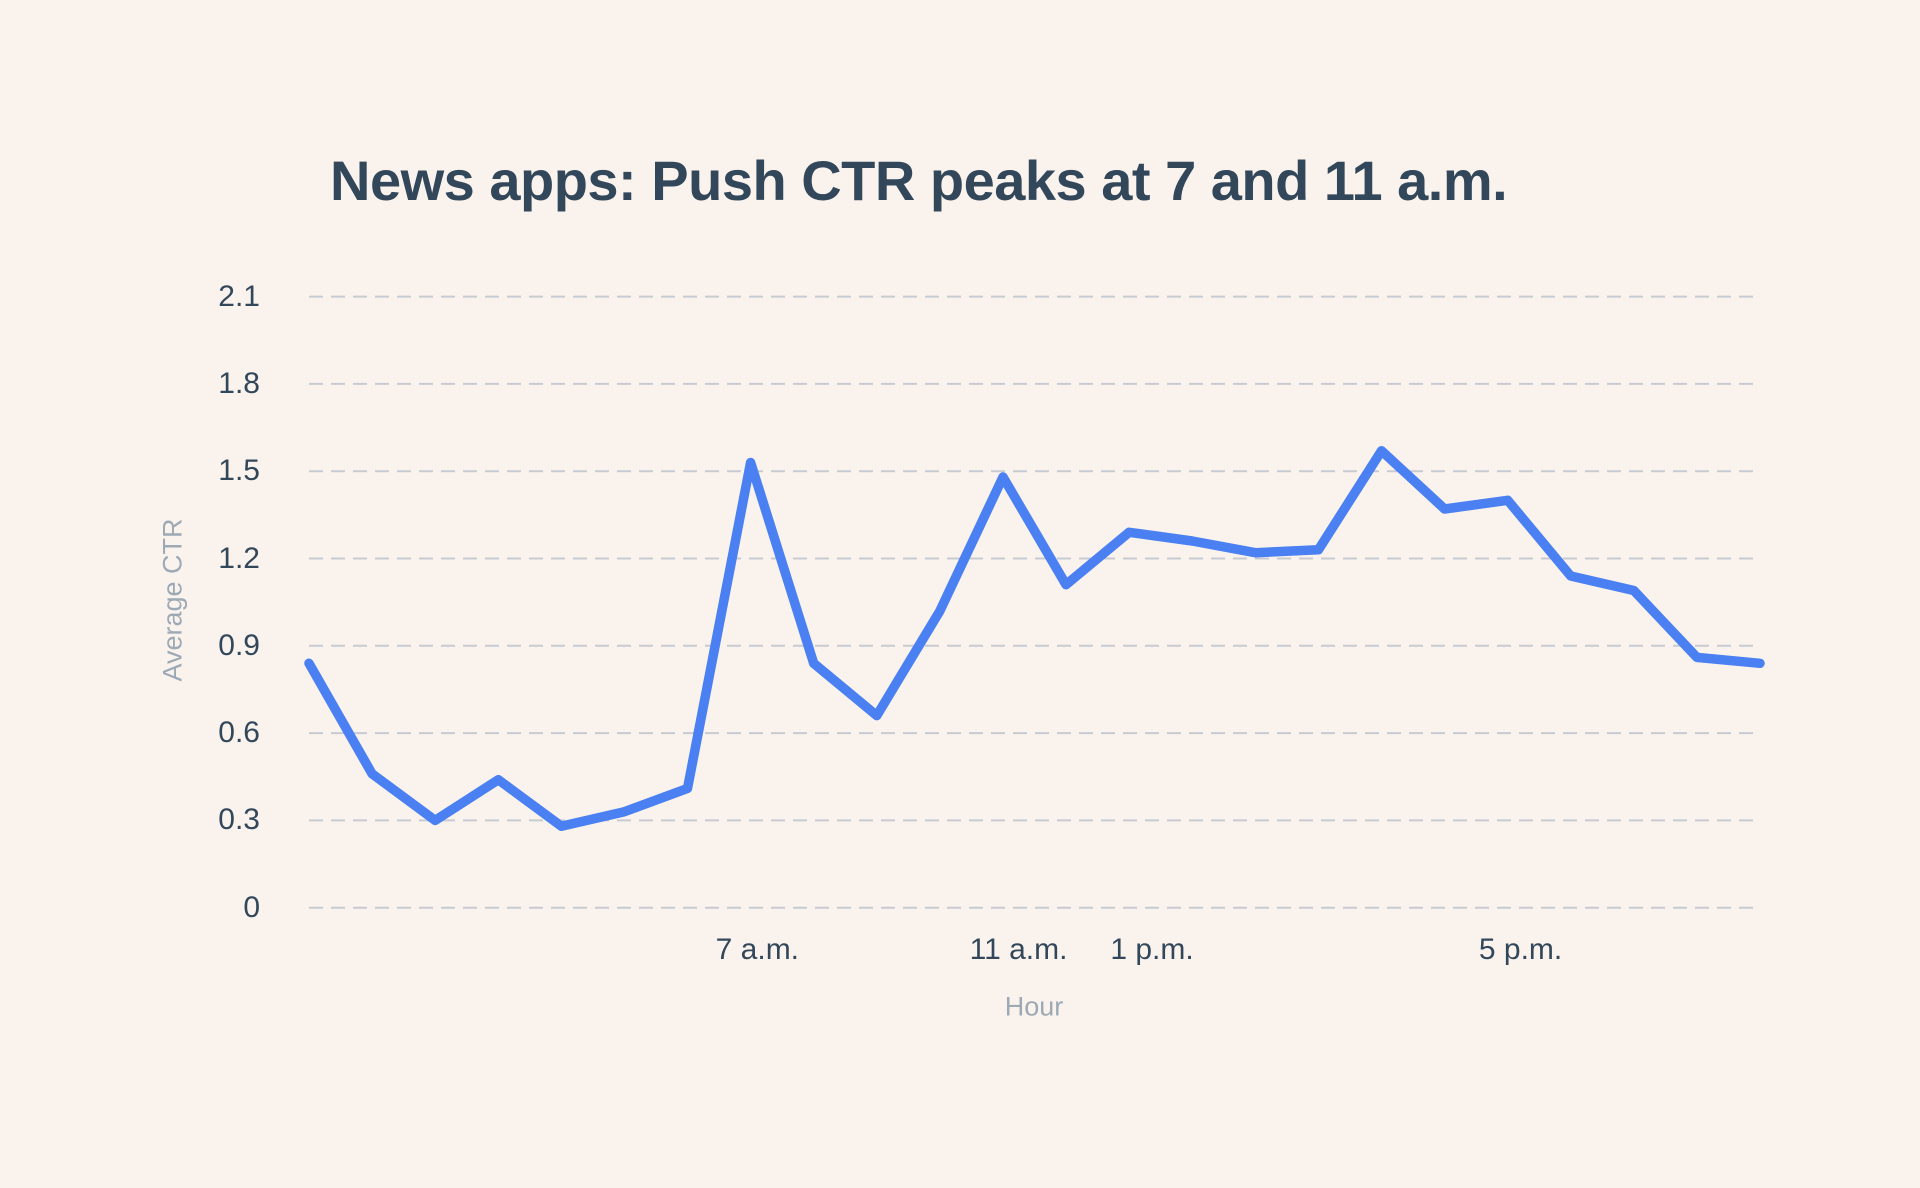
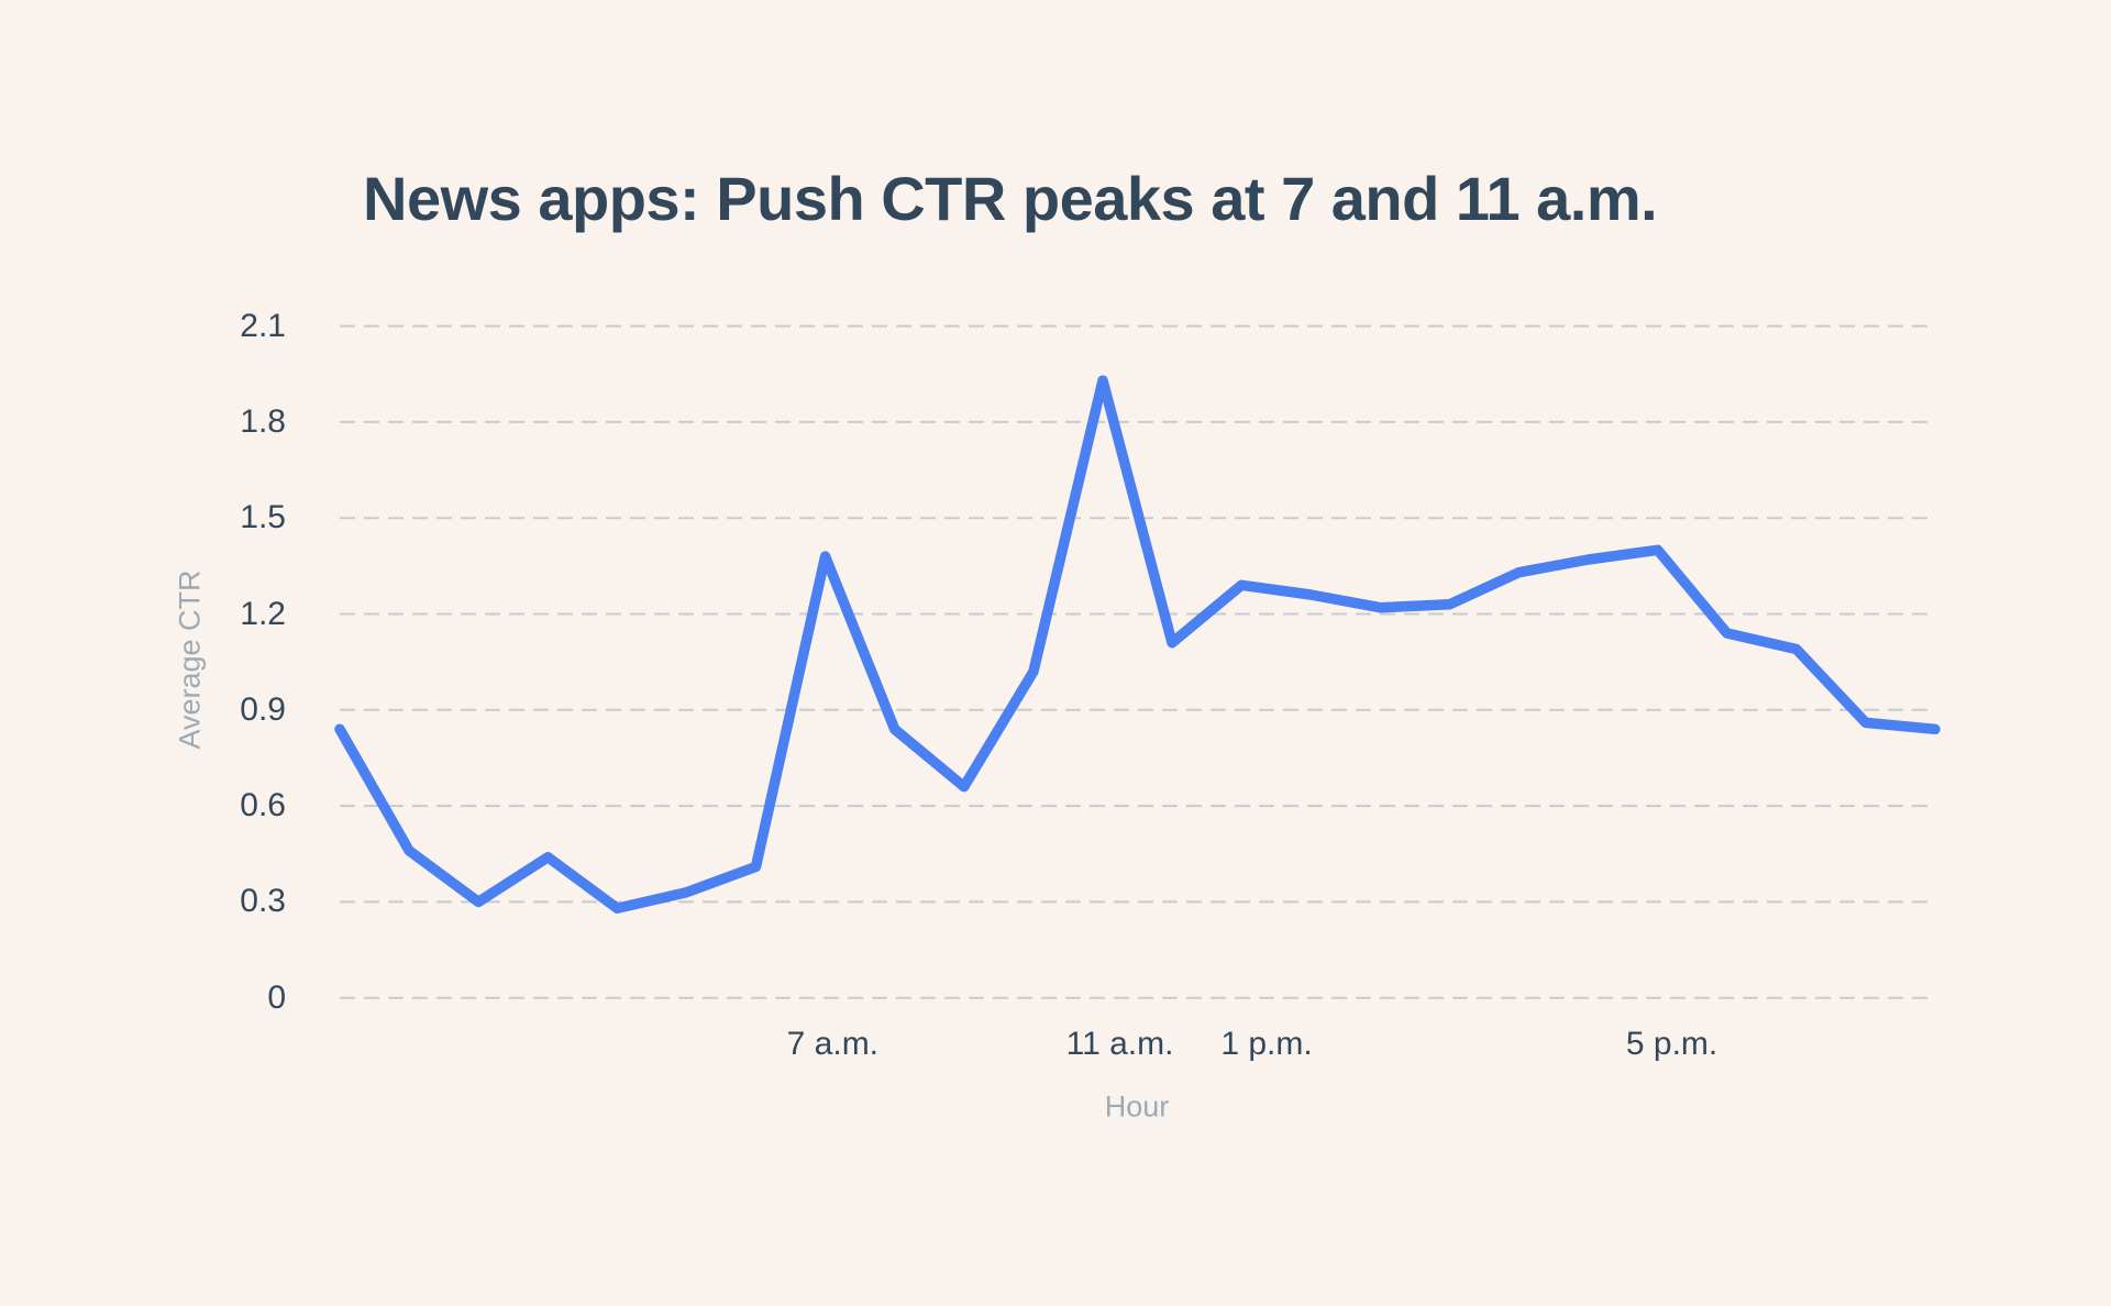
7 a.m.: 1.53 -> 1.38
11 a.m.: 1.48 -> 1.93
5 p.m.: 1.57 -> 1.33
